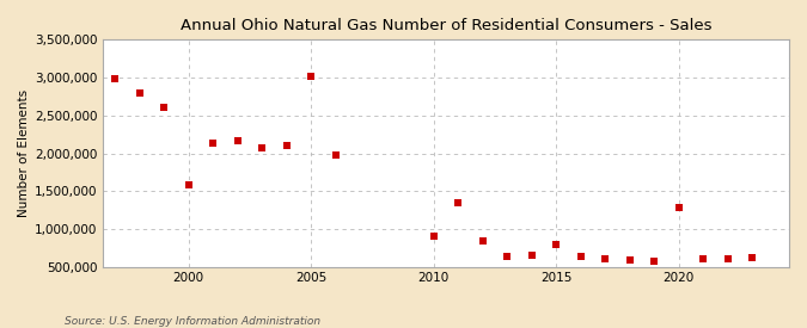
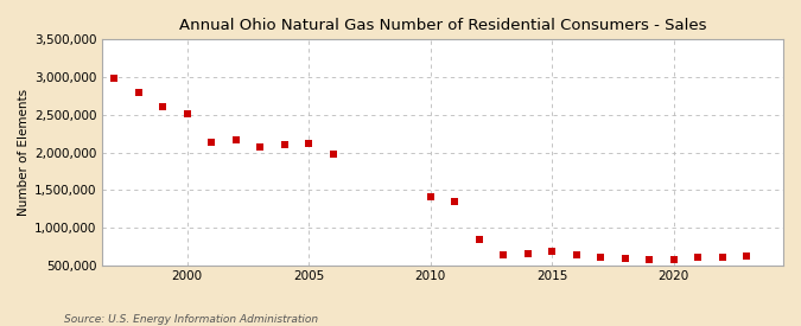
2000: 1,580,000 -> 2,510,000
2005: 3,020,000 -> 2,120,000
2010: 900,000 -> 1,410,000
2015: 800,000 -> 680,000
2020: 1,280,000 -> 580,000
